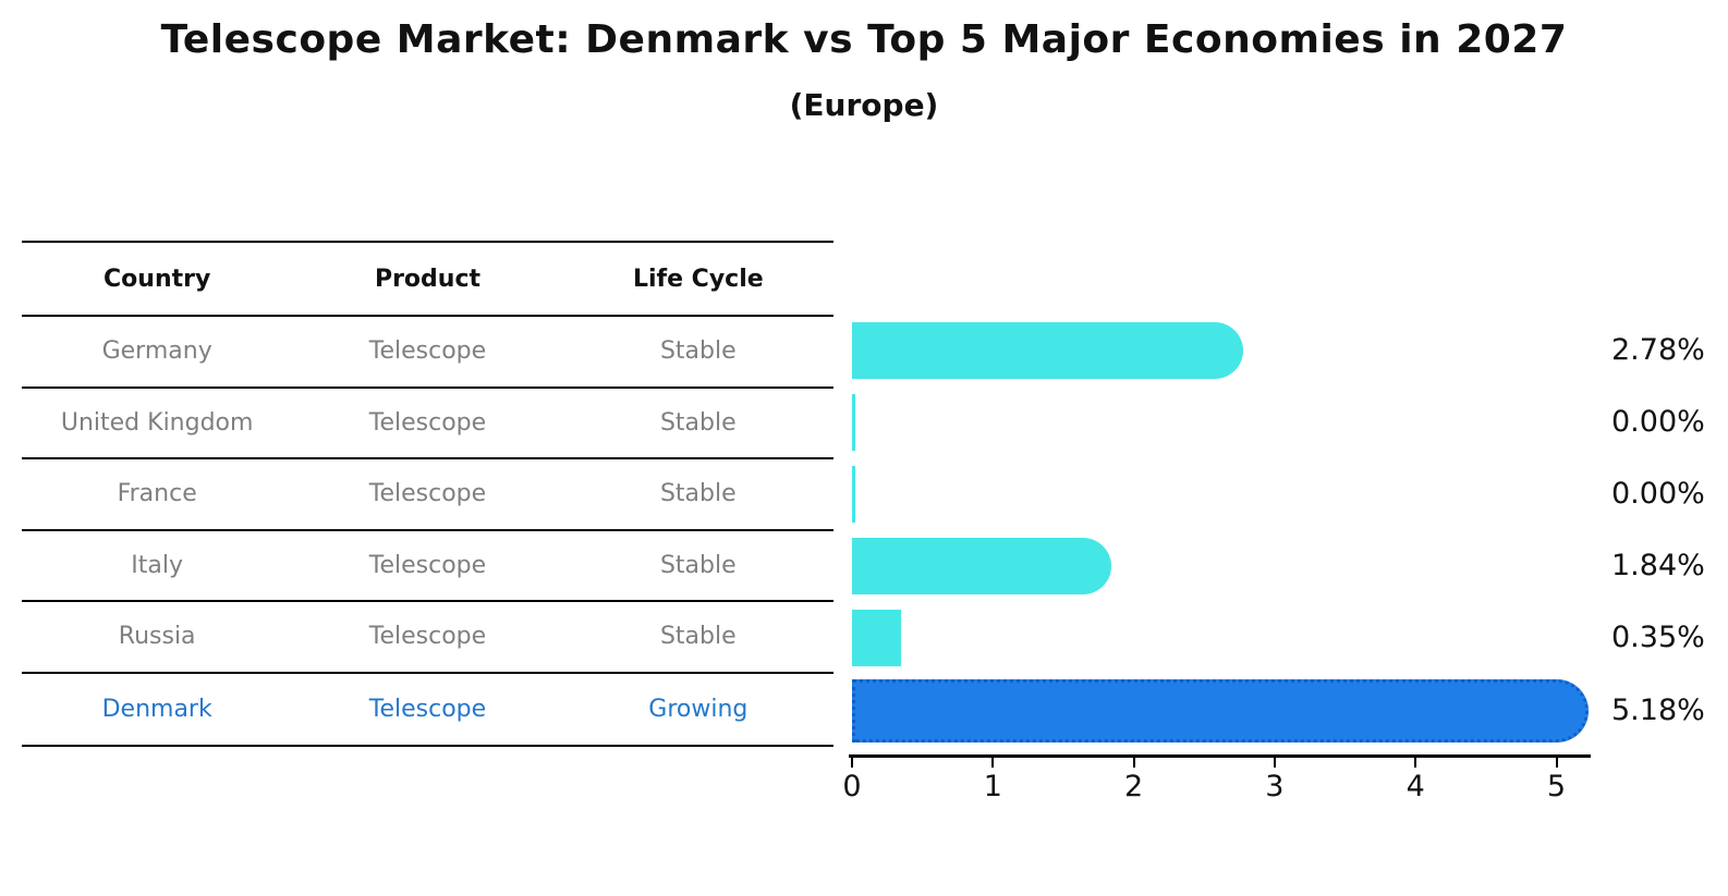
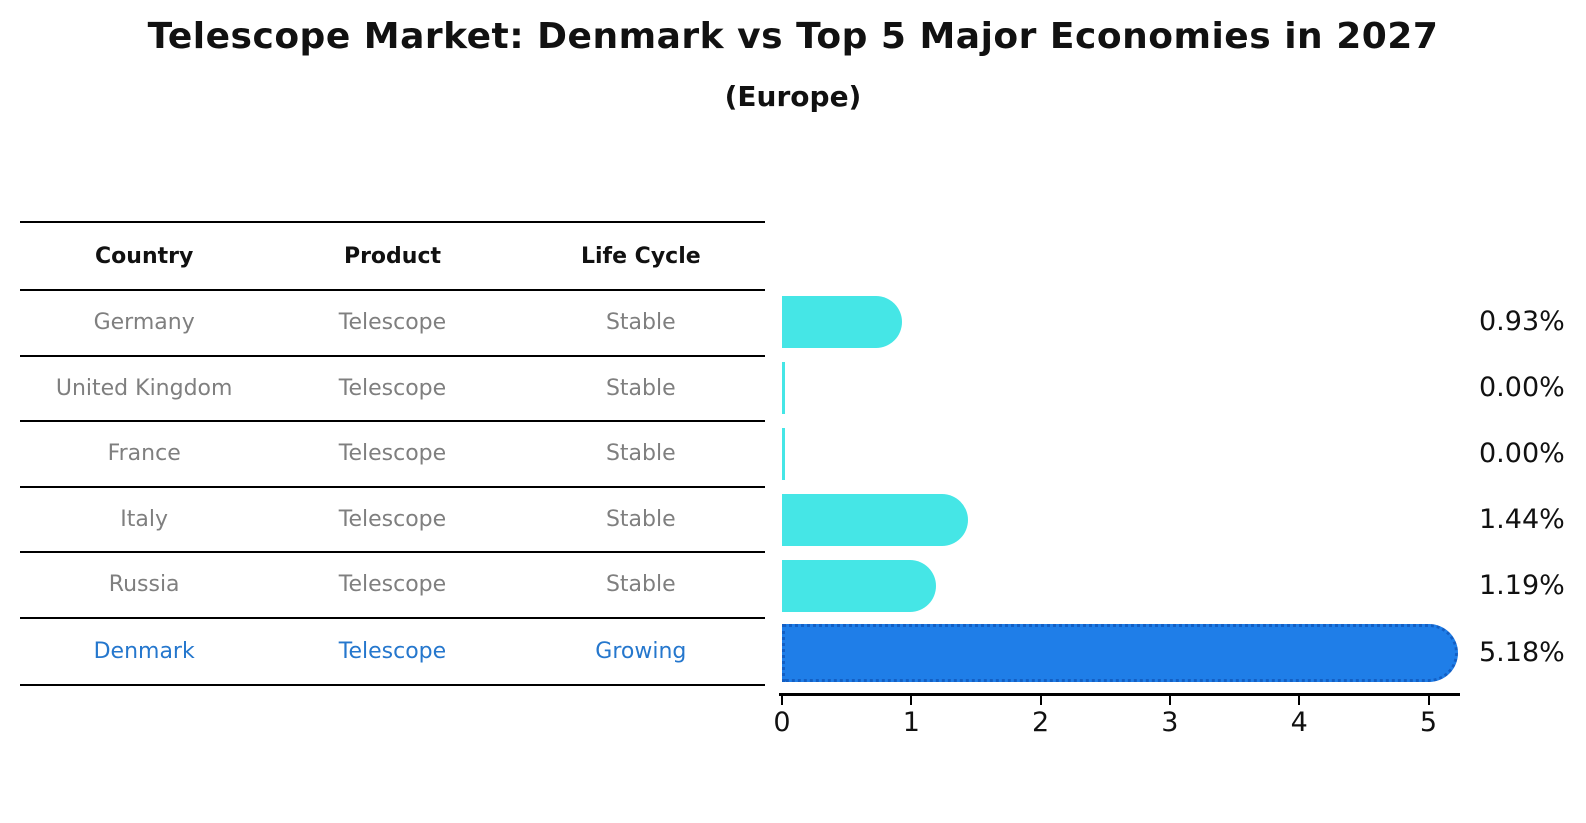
Germany: 2.78% -> 0.93%
Italy: 1.84% -> 1.44%
Russia: 0.35% -> 1.19%
